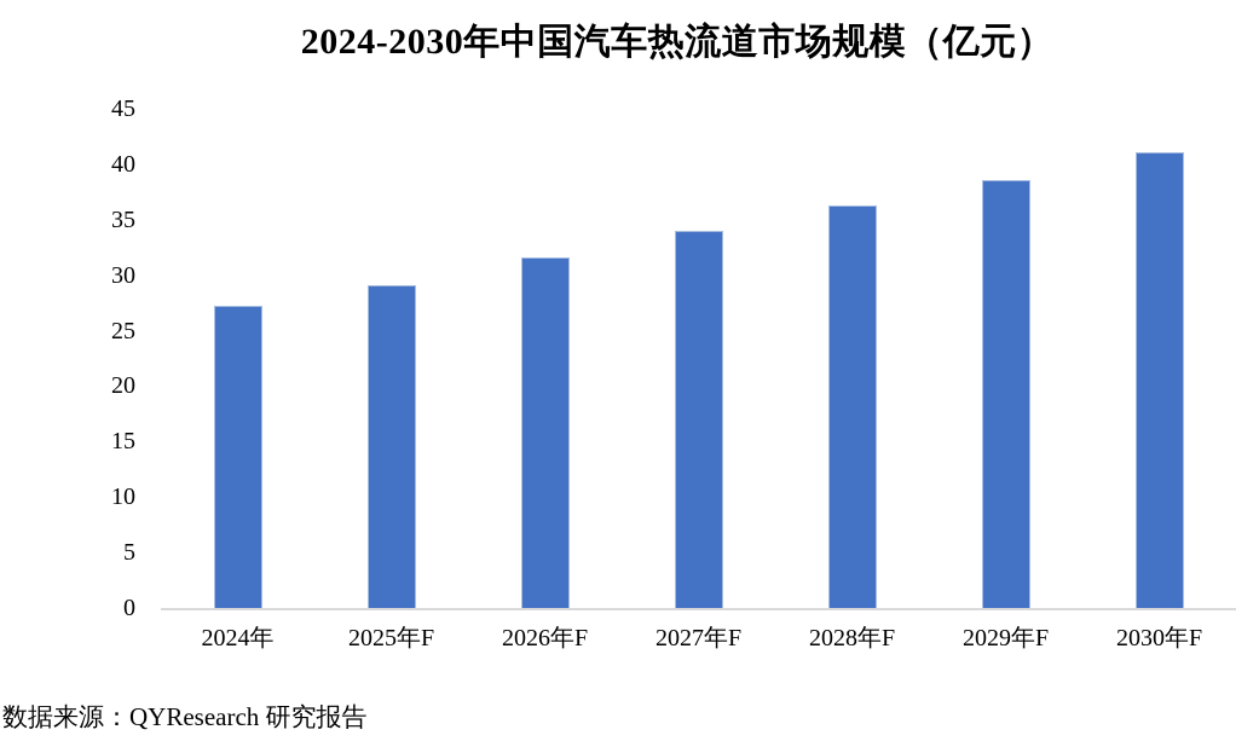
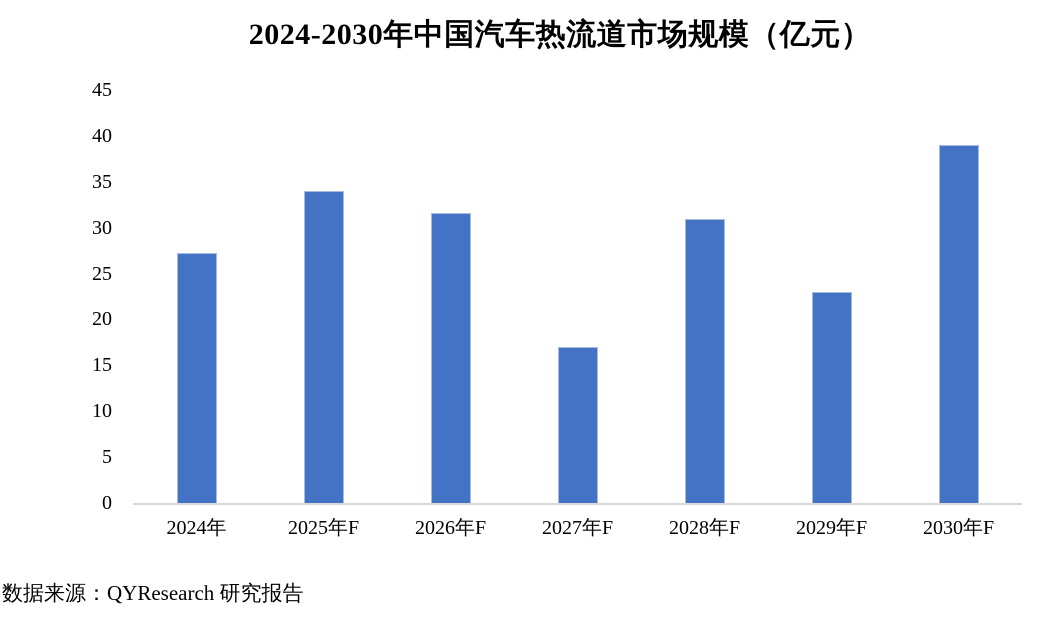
2025年F: 29 -> 34
2027年F: 34 -> 17
2028年F: 36 -> 31
2029年F: 39 -> 23
2030年F: 41 -> 39
